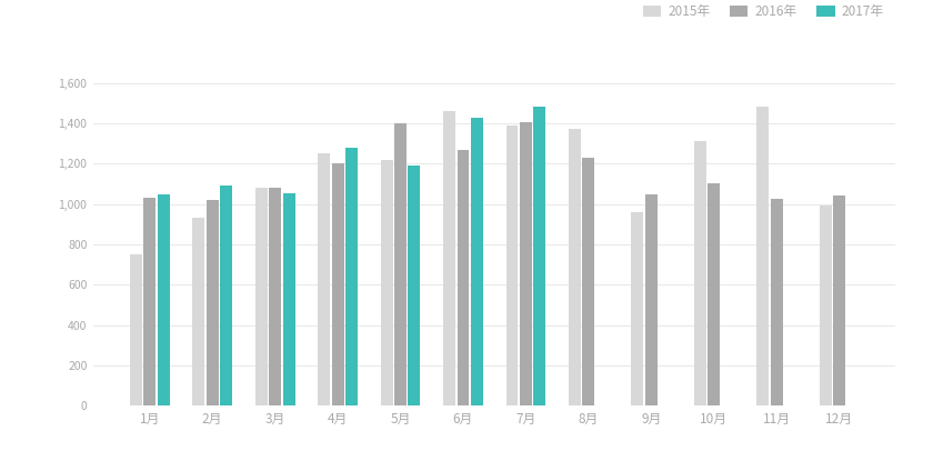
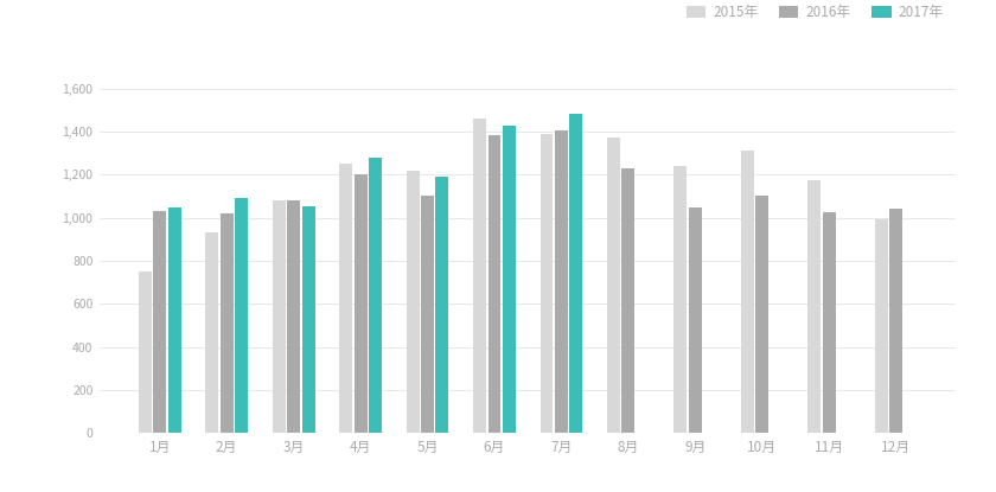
2016年/5月: 1,400 -> 1,100
2016年/6月: 1,270 -> 1,380
2015年/9月: 960 -> 1,240
2015年/11月: 1,480 -> 1,180
